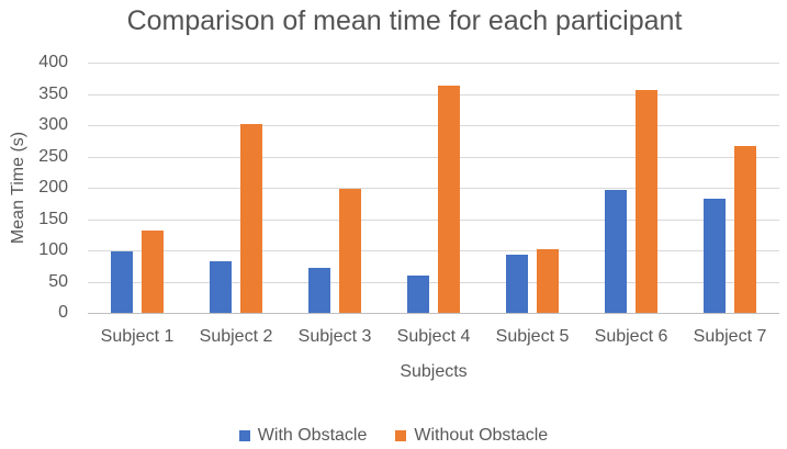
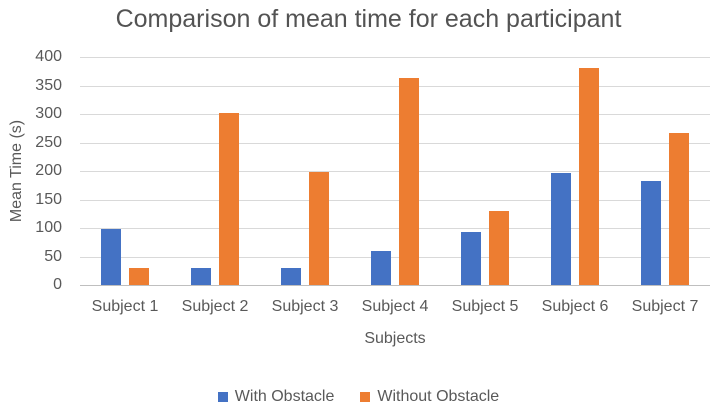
Without Obstacle/Subject 1: 130 -> 30
With Obstacle/Subject 2: 80 -> 30
With Obstacle/Subject 3: 70 -> 30
Without Obstacle/Subject 5: 100 -> 130
Without Obstacle/Subject 6: 360 -> 380
